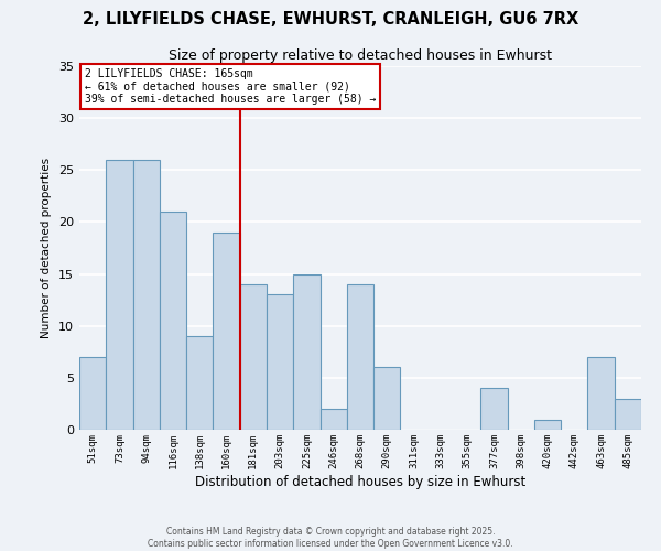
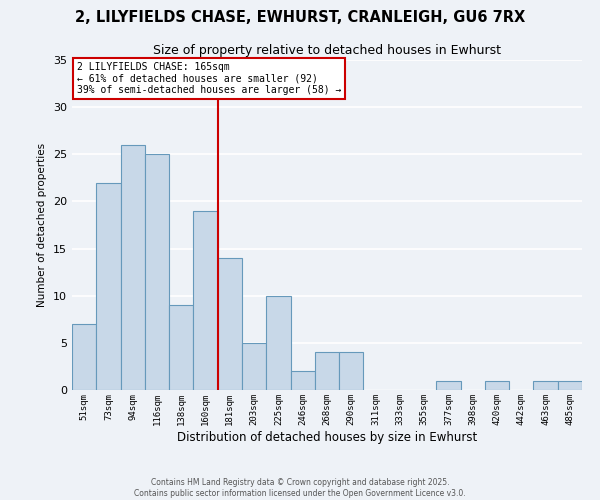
73sqm: 26 -> 22
116sqm: 21 -> 25
203sqm: 13 -> 5
225sqm: 15 -> 10
268sqm: 14 -> 4
290sqm: 6 -> 4
377sqm: 4 -> 1
463sqm: 7 -> 1
485sqm: 3 -> 1
